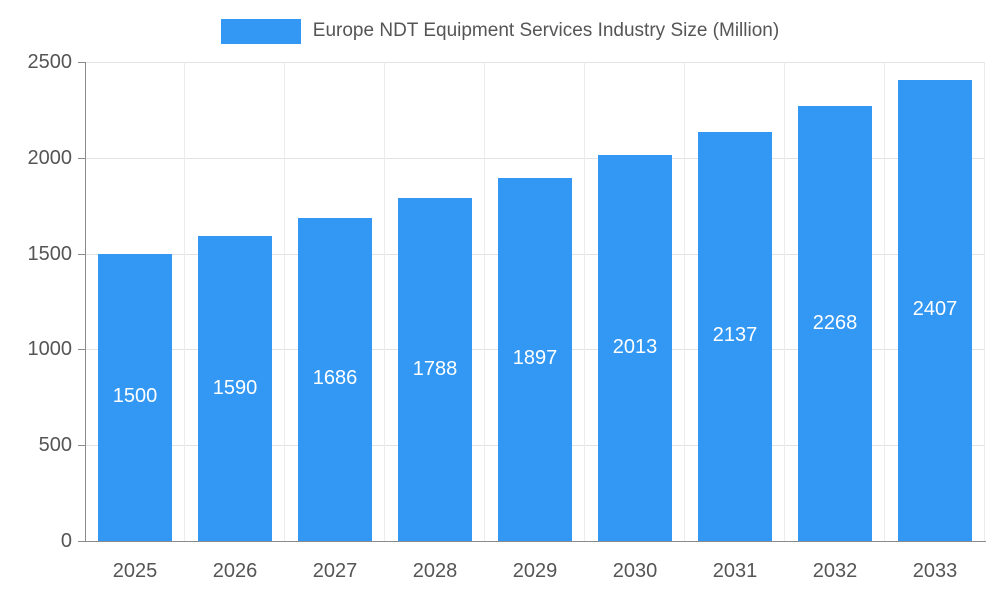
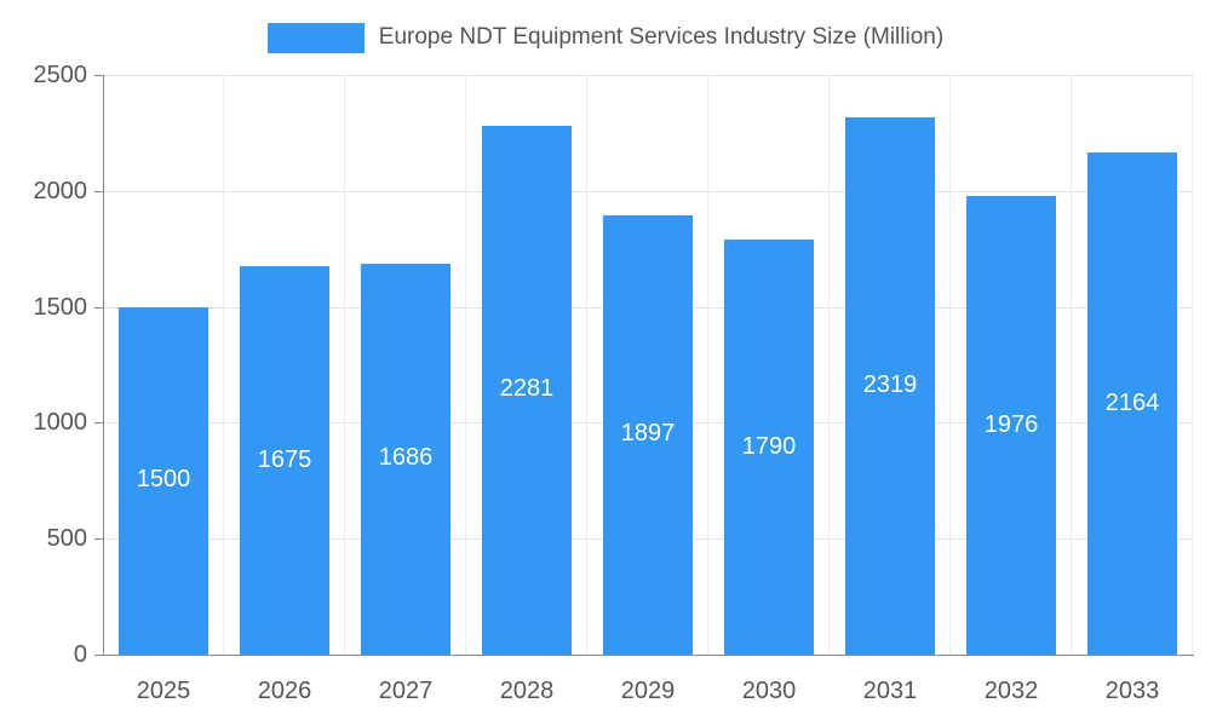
2026: 1590 -> 1675
2028: 1788 -> 2281
2030: 2013 -> 1790
2031: 2137 -> 2319
2032: 2268 -> 1976
2033: 2407 -> 2164
